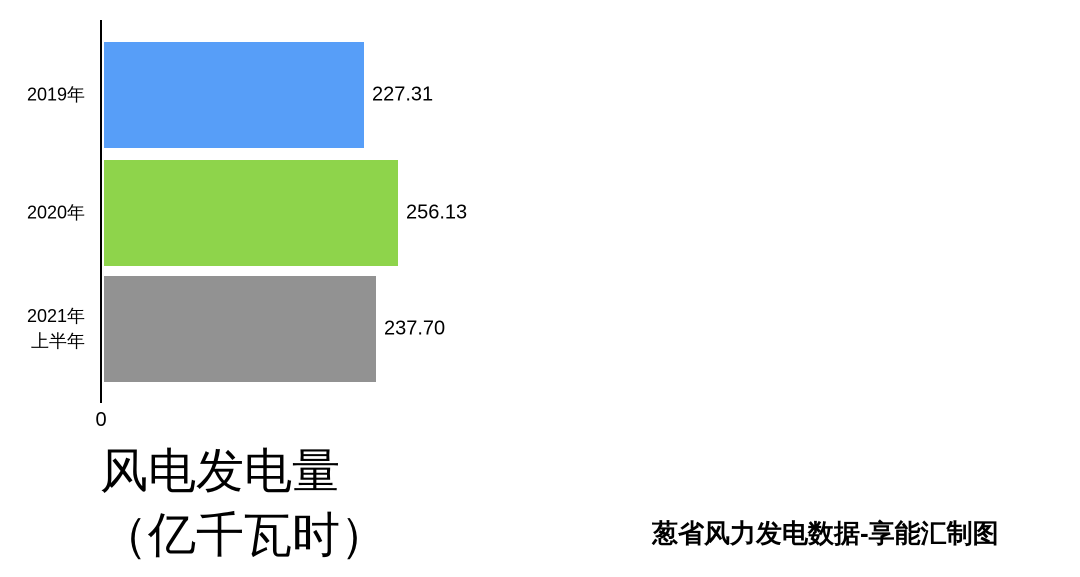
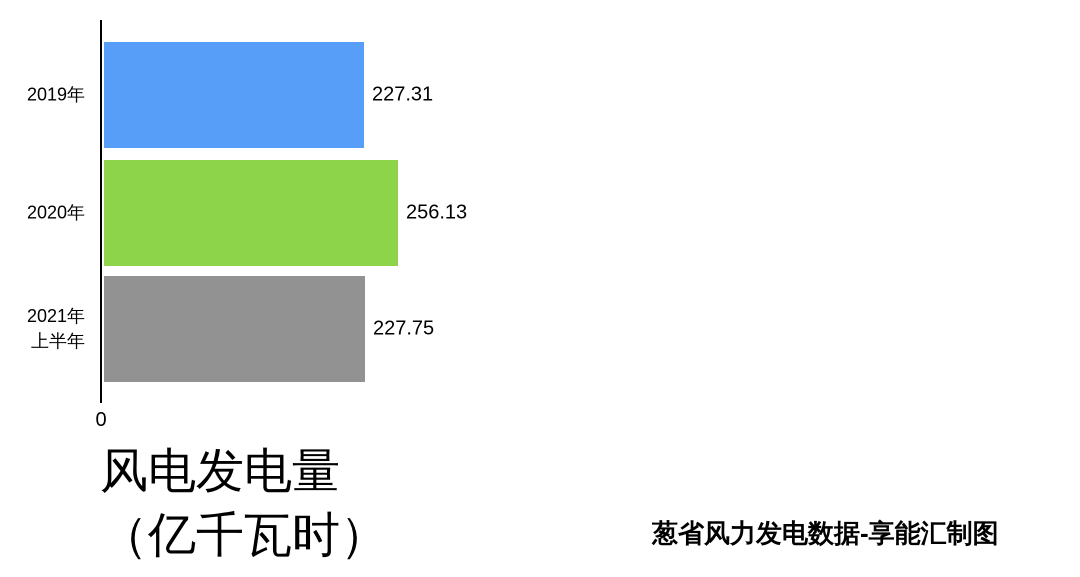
2021年 上半年: 237.70 -> 227.75
